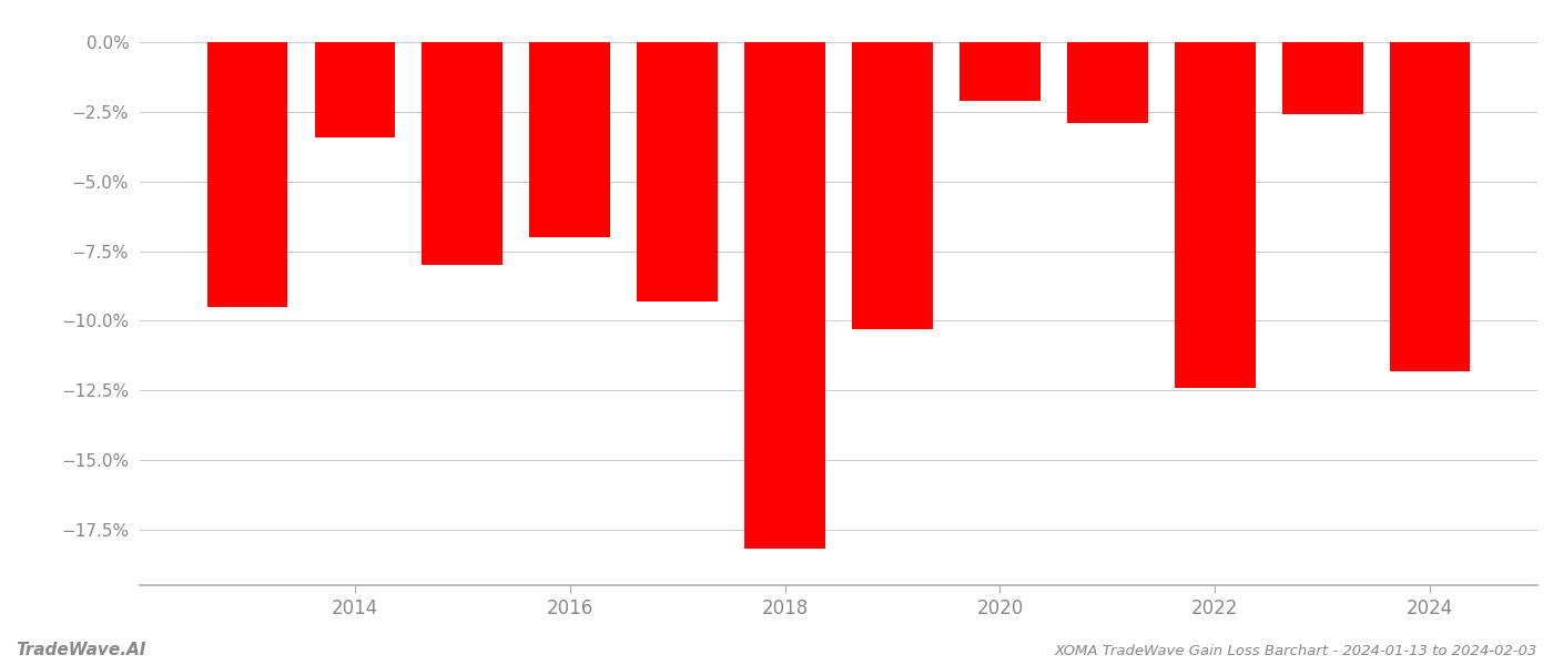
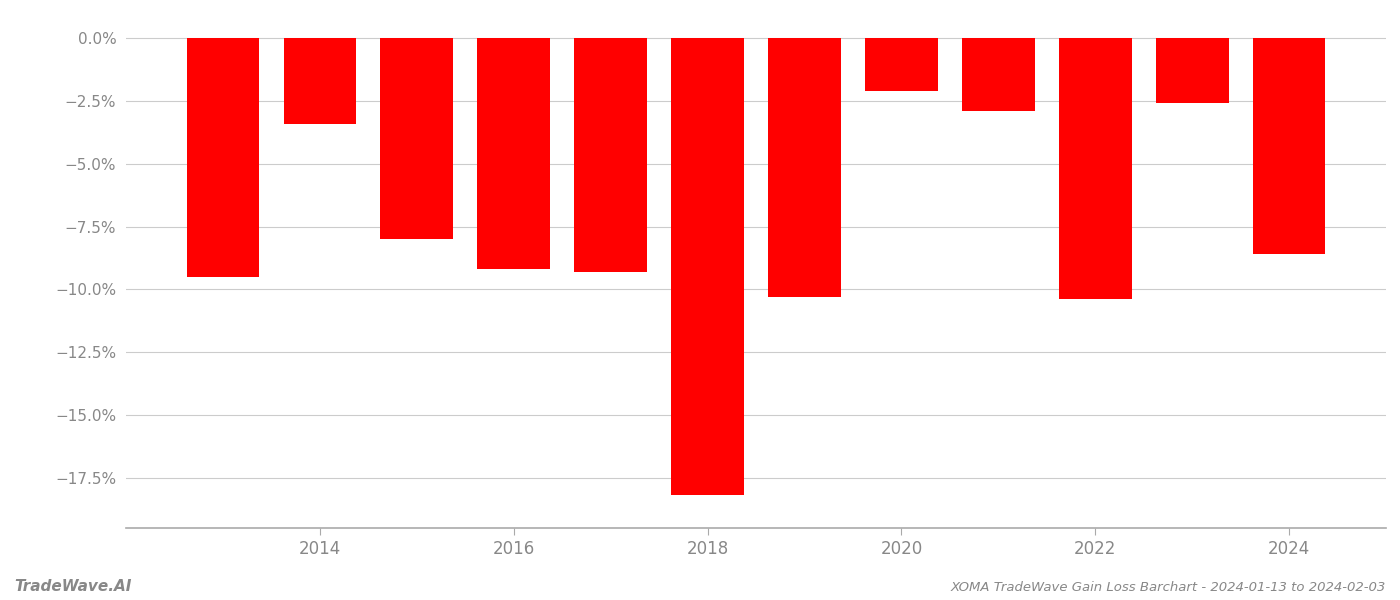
2016: -7.0% -> -9.2%
2022: -12.4% -> -10.4%
2024: -11.8% -> -8.6%
